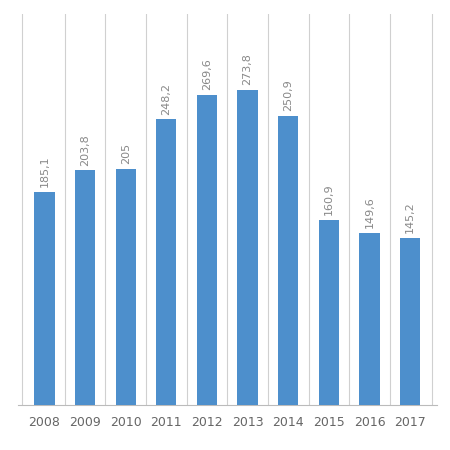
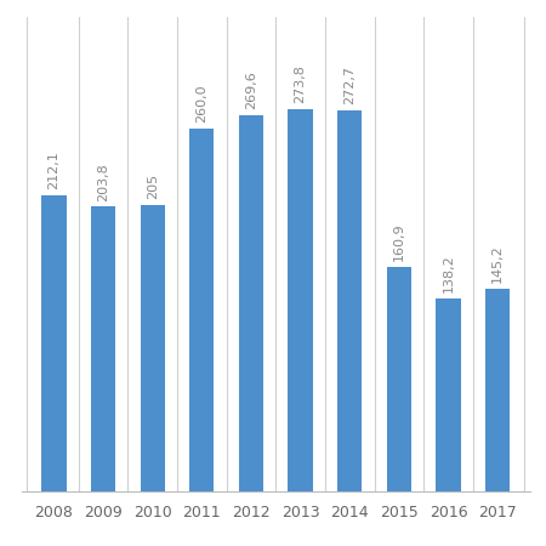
2008: 185,1 -> 212,1
2011: 248,2 -> 260,0
2014: 250,9 -> 272,7
2016: 149,6 -> 138,2
